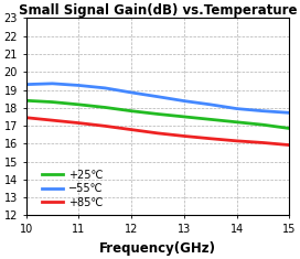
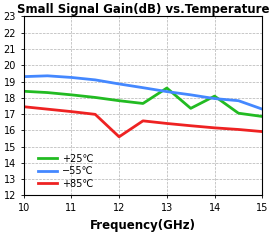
+85℃/12: 16.8 -> 15.6
+25℃/13: 17.5 -> 18.6
+25℃/14: 17.2 -> 18.1
−55℃/15: 17.7 -> 17.3
